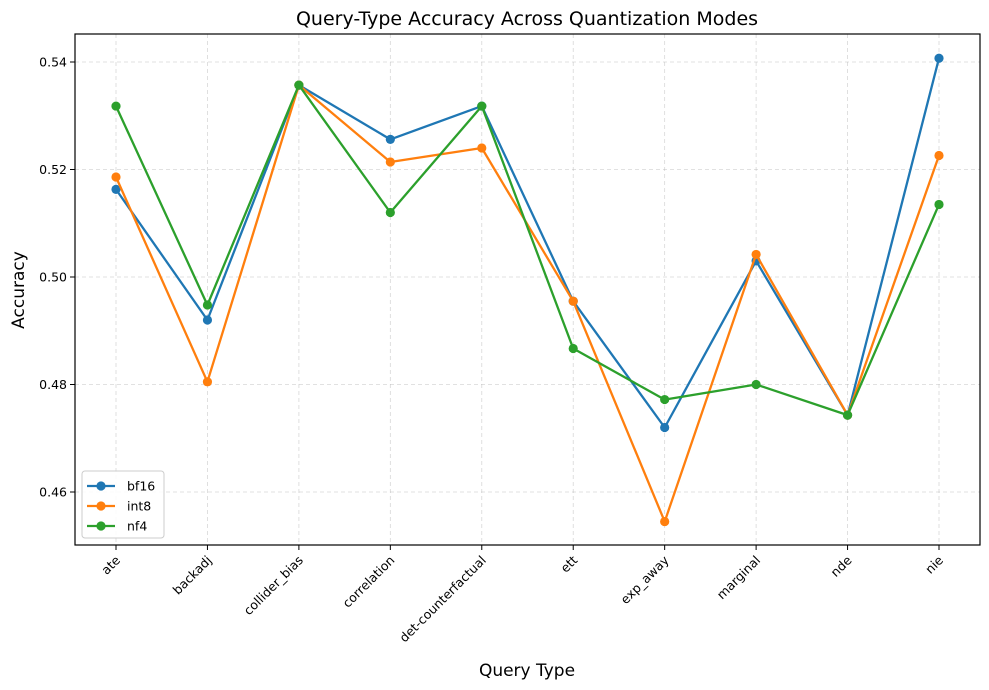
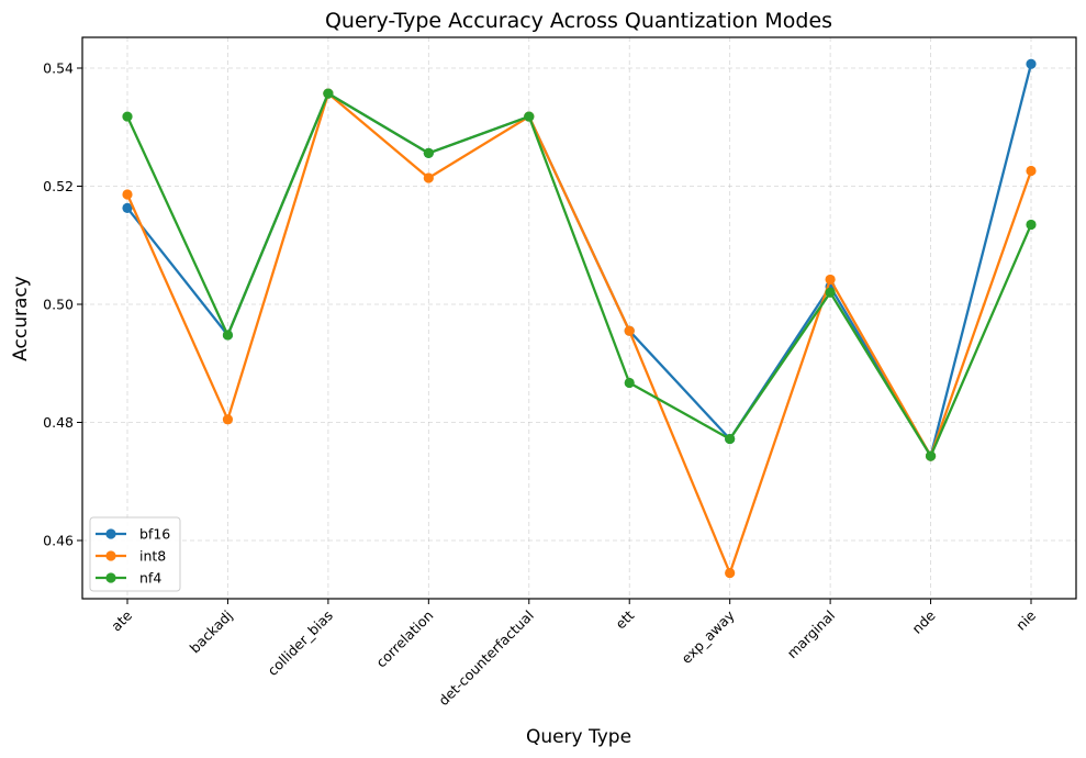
bf16/backadj: 0.492 -> 0.495
nf4/correlation: 0.512 -> 0.526
int8/det-counterfactual: 0.524 -> 0.532
bf16/exp_away: 0.472 -> 0.477
nf4/marginal: 0.480 -> 0.502
